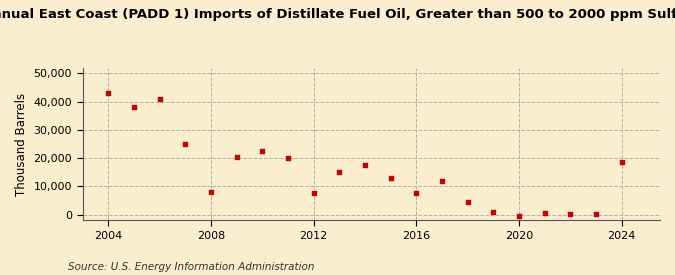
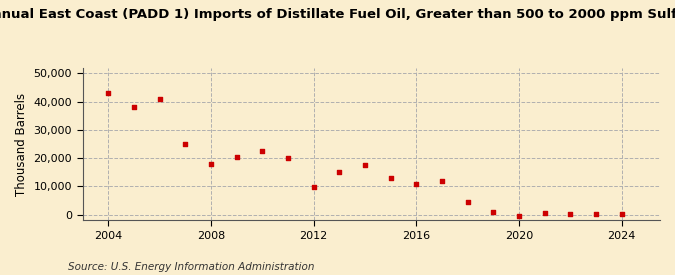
2008: 8,000 -> 18,000
2012: 7,500 -> 9,800
2016: 7,500 -> 11,000
2024: 18,500 -> 100
